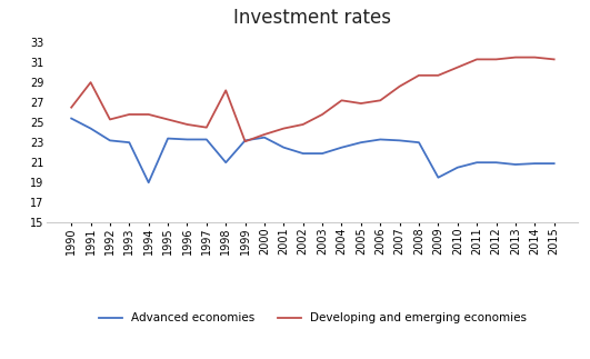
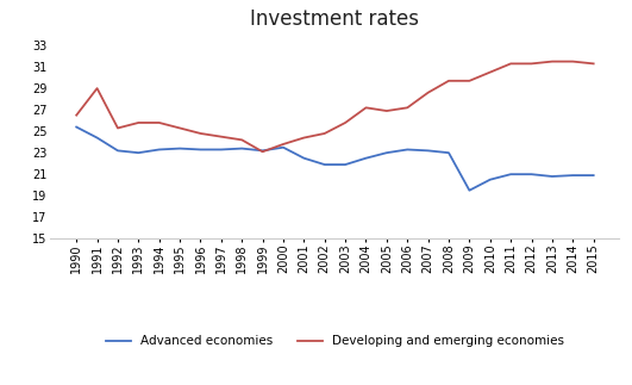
Advanced economies/1994: 19.0 -> 23.3
Advanced economies/1998: 21.0 -> 23.4
Developing and emerging economies/1998: 28.2 -> 24.2
